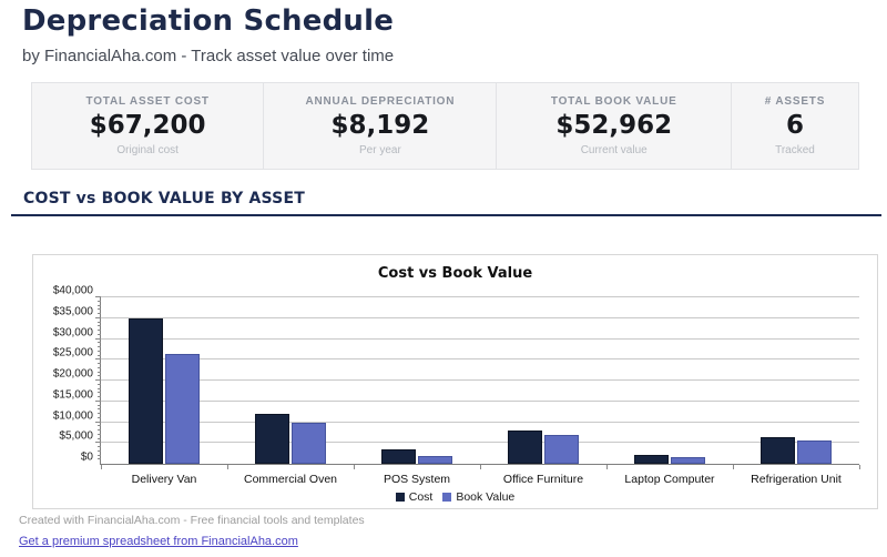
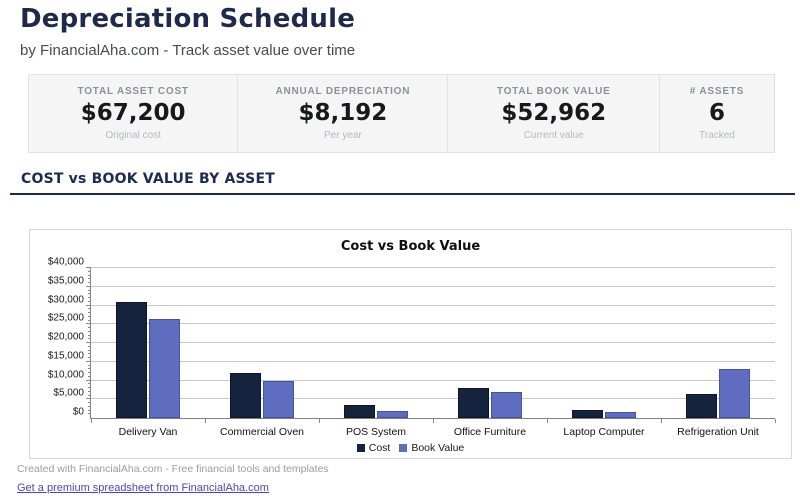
Cost/Delivery Van: $35000 -> $31000
Book Value/Refrigeration Unit: $6000 -> $13000
